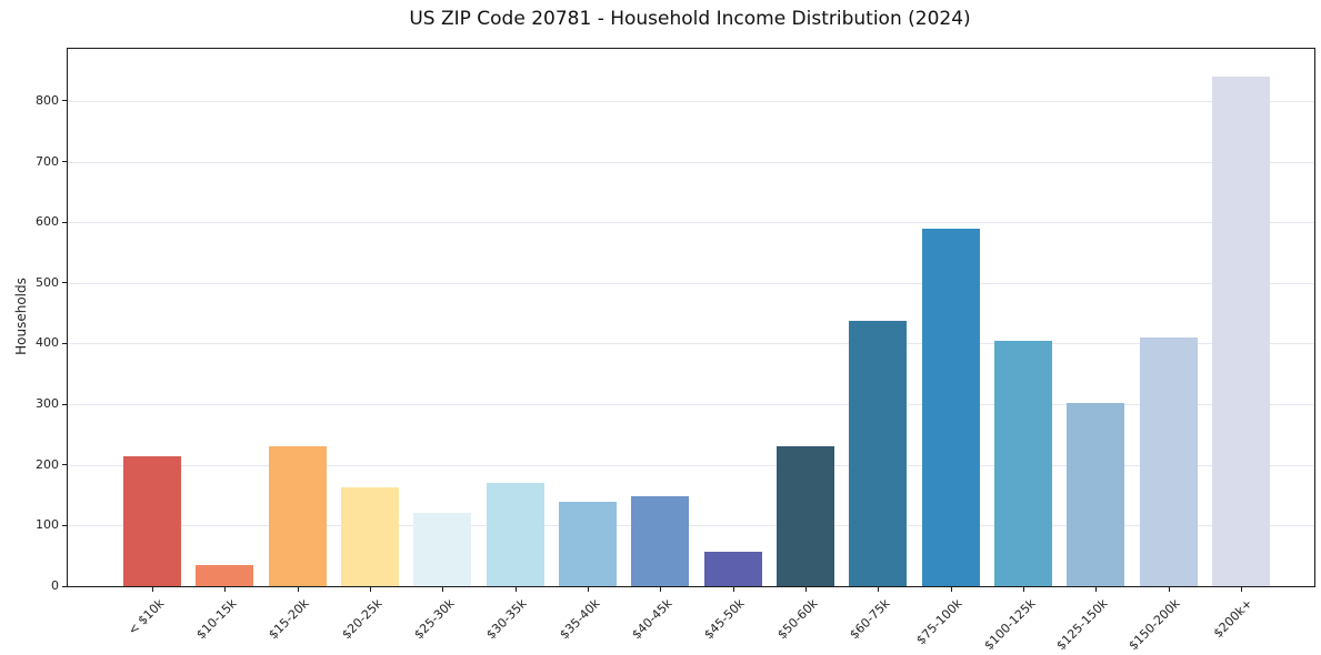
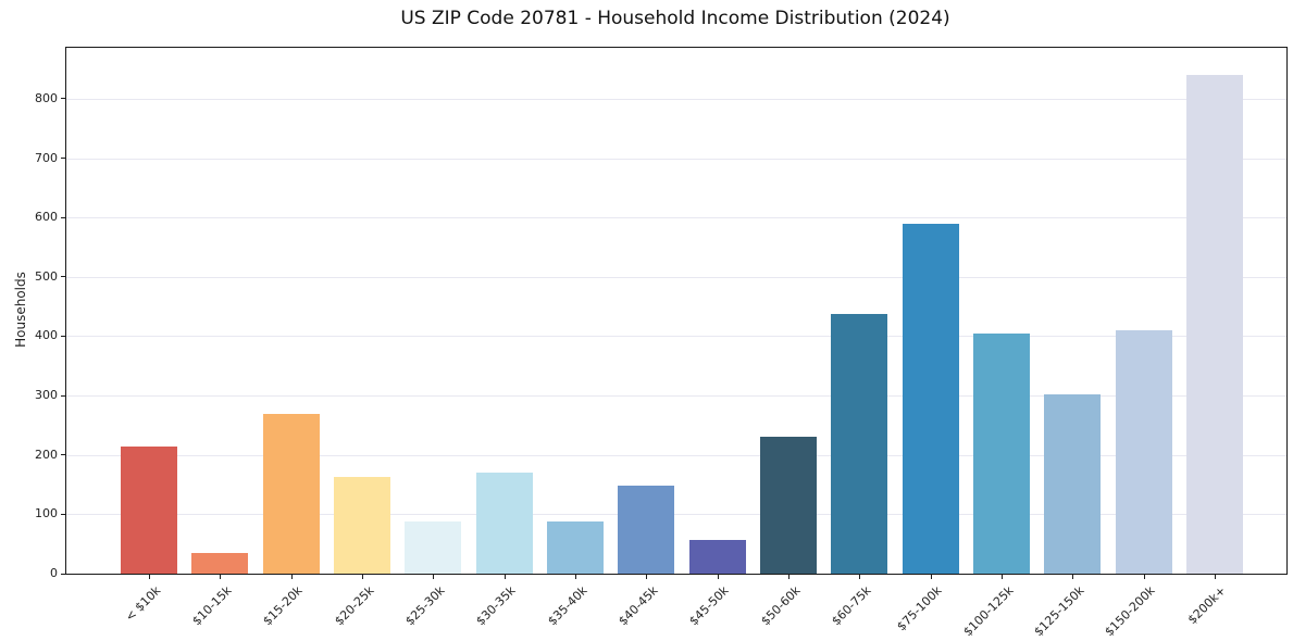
$15-20k: 230 -> 270
$25-30k: 120 -> 90
$35-40k: 140 -> 90
